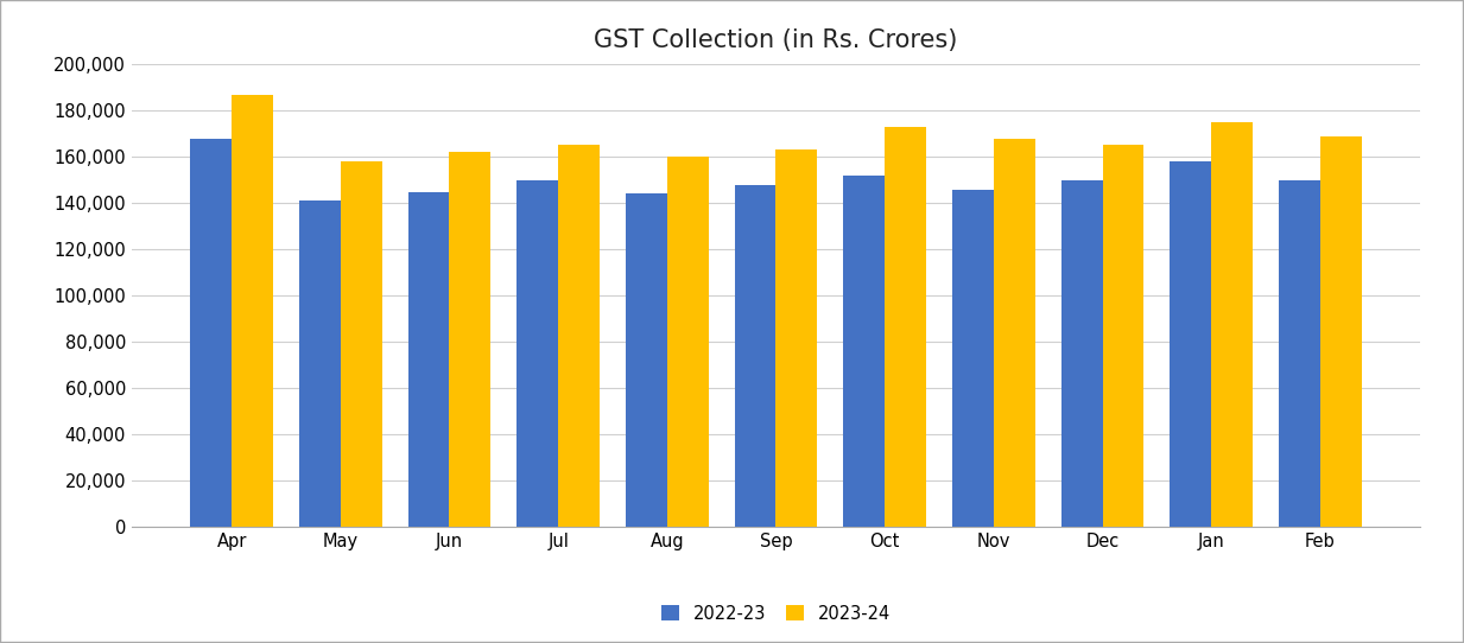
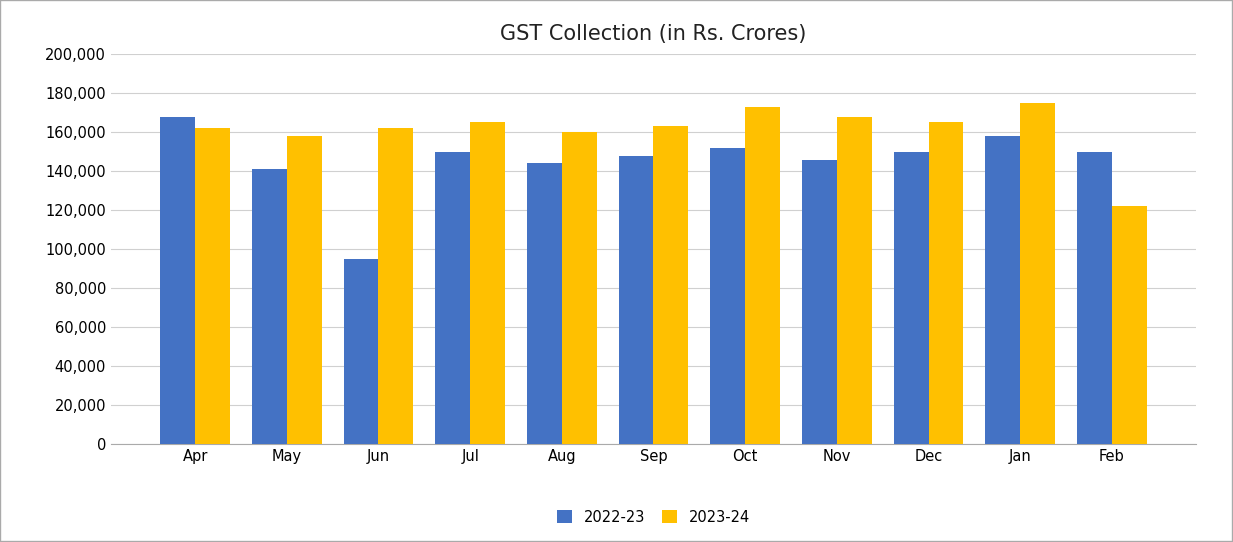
2023-24/Apr: 187,000 -> 162,000
2022-23/Jun: 145,000 -> 95,000
2023-24/Feb: 169,000 -> 122,000
